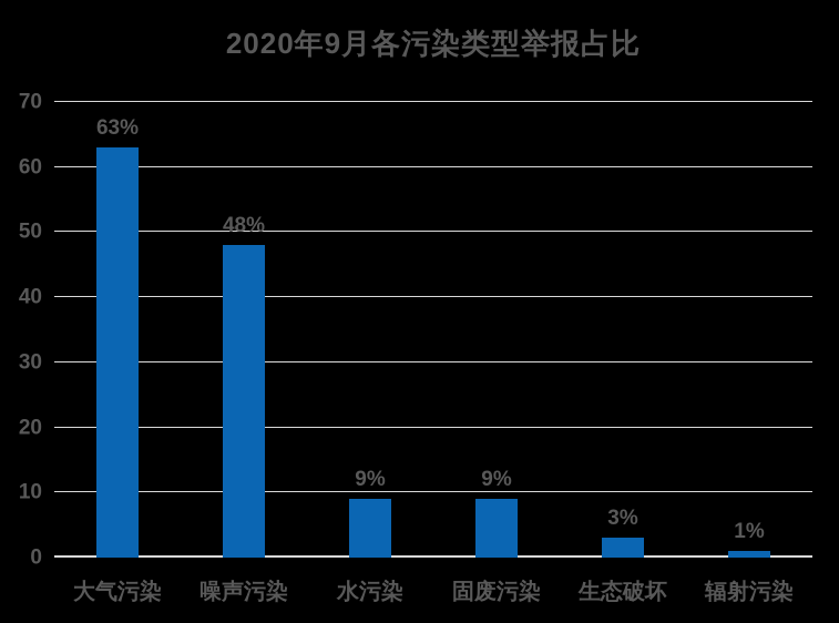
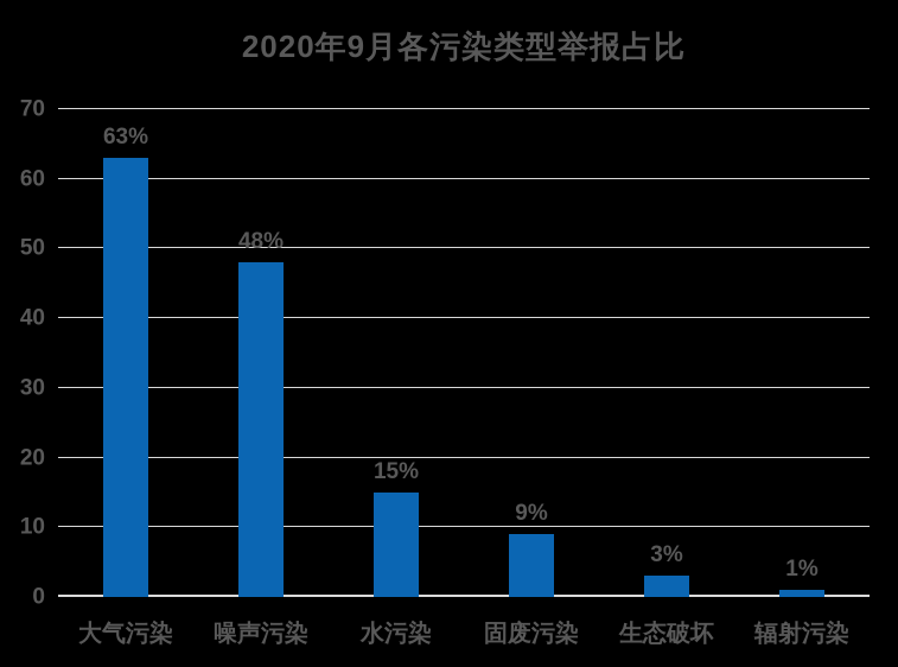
水污染: 9% -> 15%
